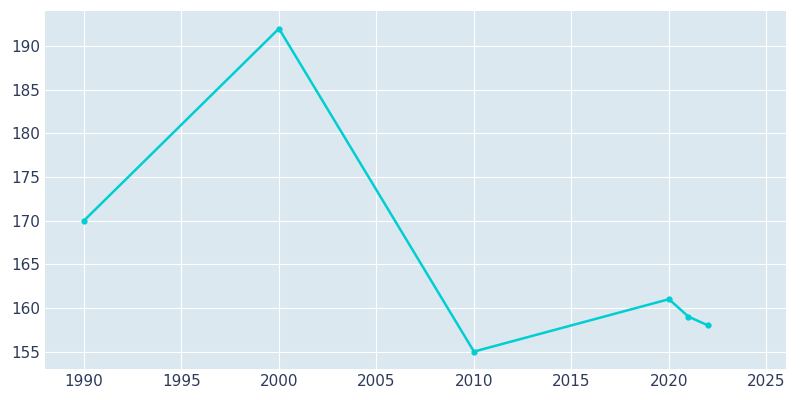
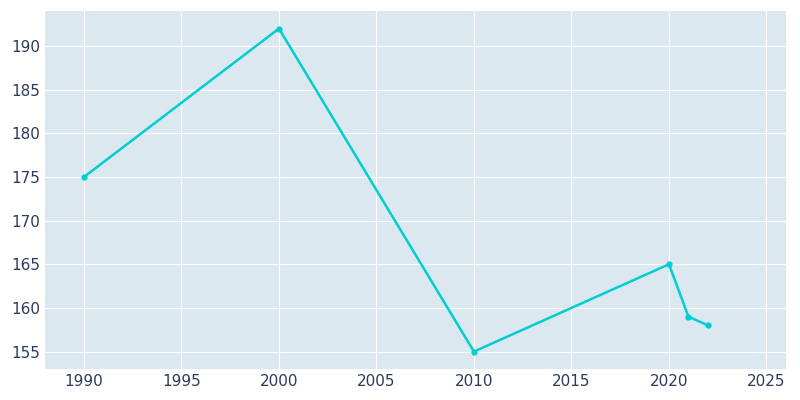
1990: 170 -> 175
2020: 161 -> 165
